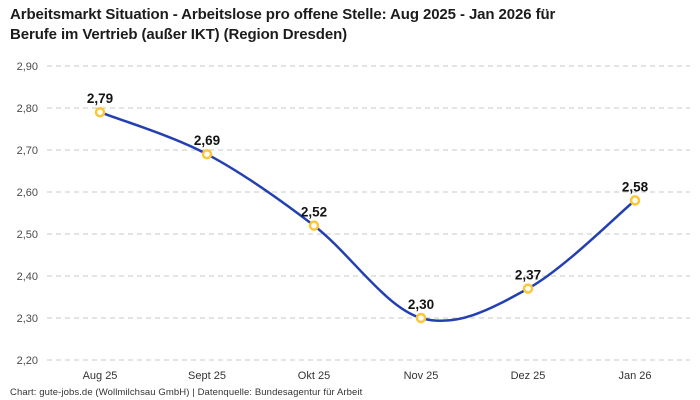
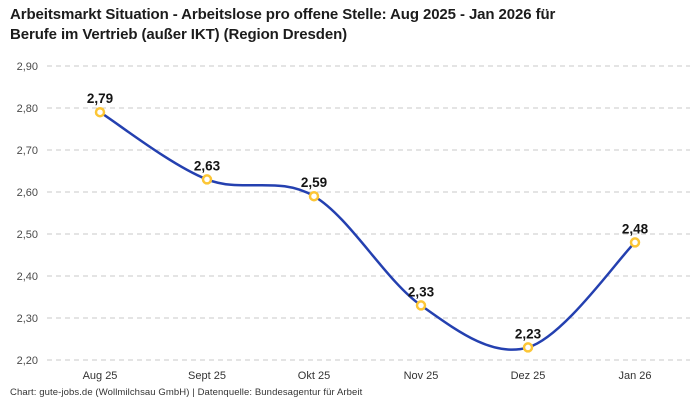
Sept 25: 2,69 -> 2,63
Okt 25: 2,52 -> 2,59
Nov 25: 2,30 -> 2,33
Dez 25: 2,37 -> 2,23
Jan 26: 2,58 -> 2,48
